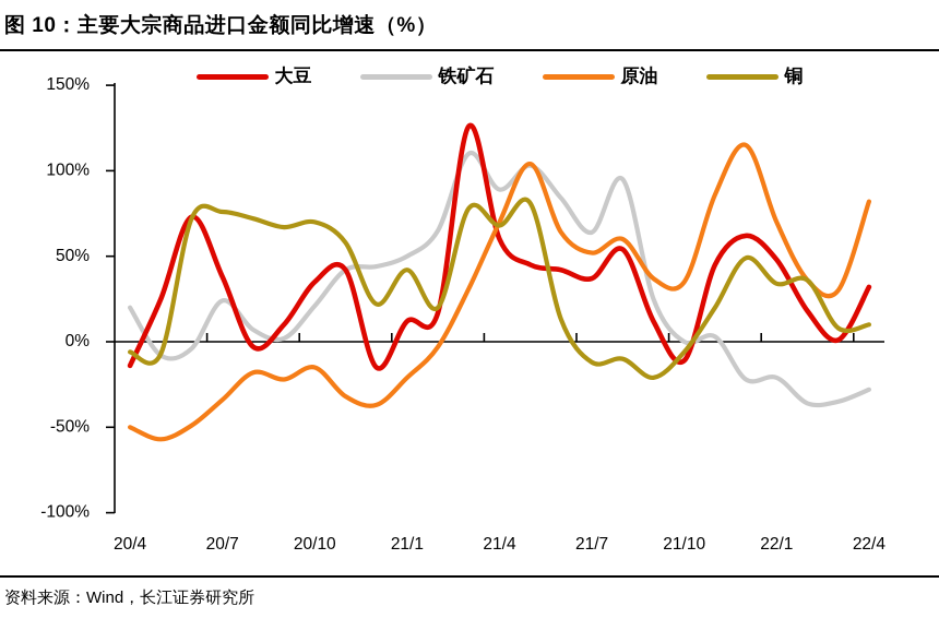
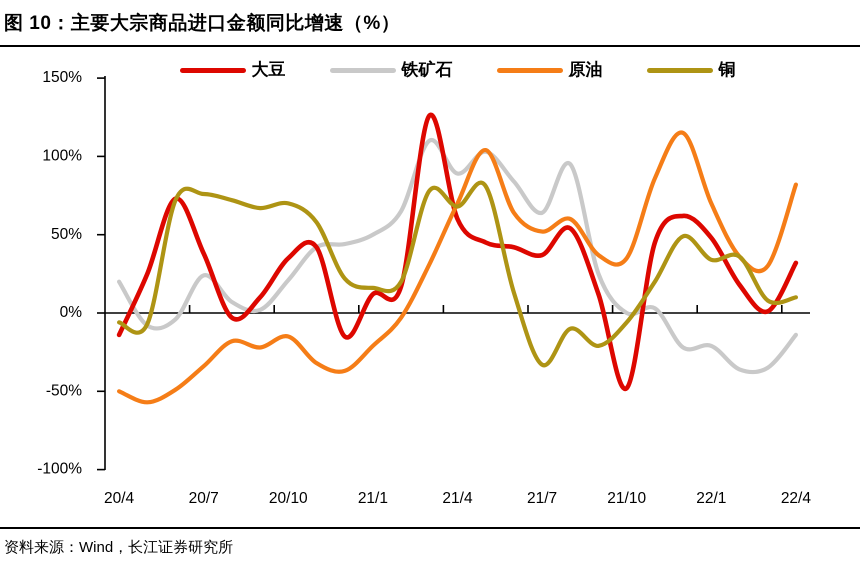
铜/21/1: 42% -> 16%
铜/21/7: -12% -> -33%
大豆/21/10: -11% -> -48%
铁矿石/22/4: -28% -> -14%
